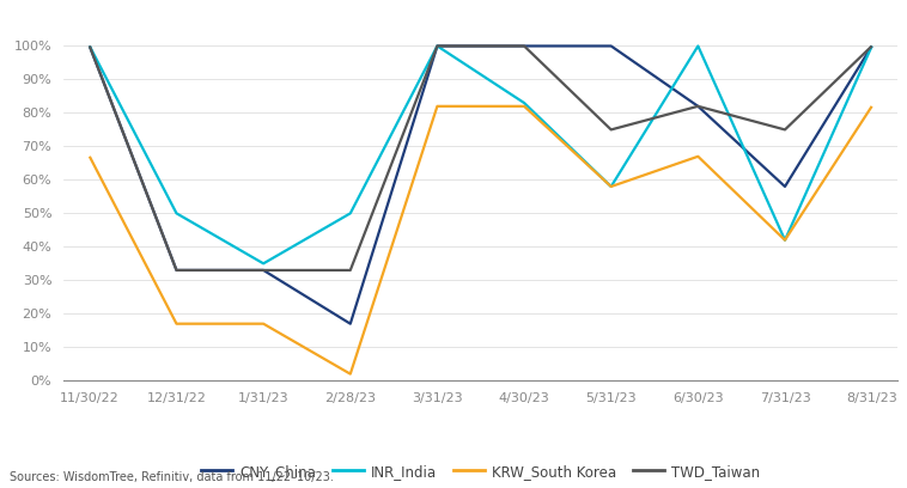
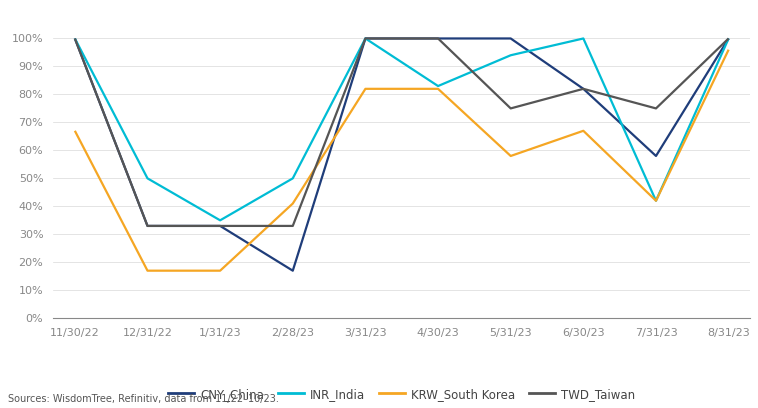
KRW_South Korea/2/28/23: 2% -> 41%
INR_India/5/31/23: 58% -> 94%
KRW_South Korea/8/31/23: 82% -> 96%
